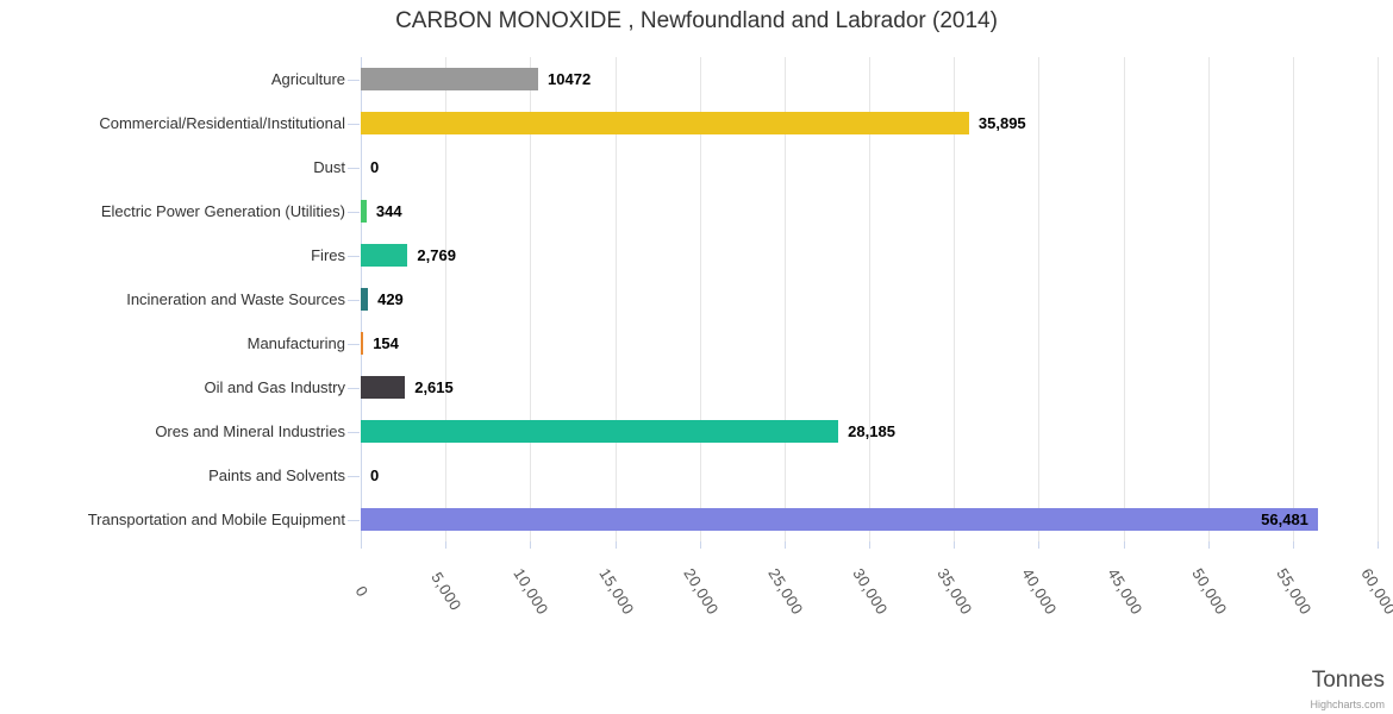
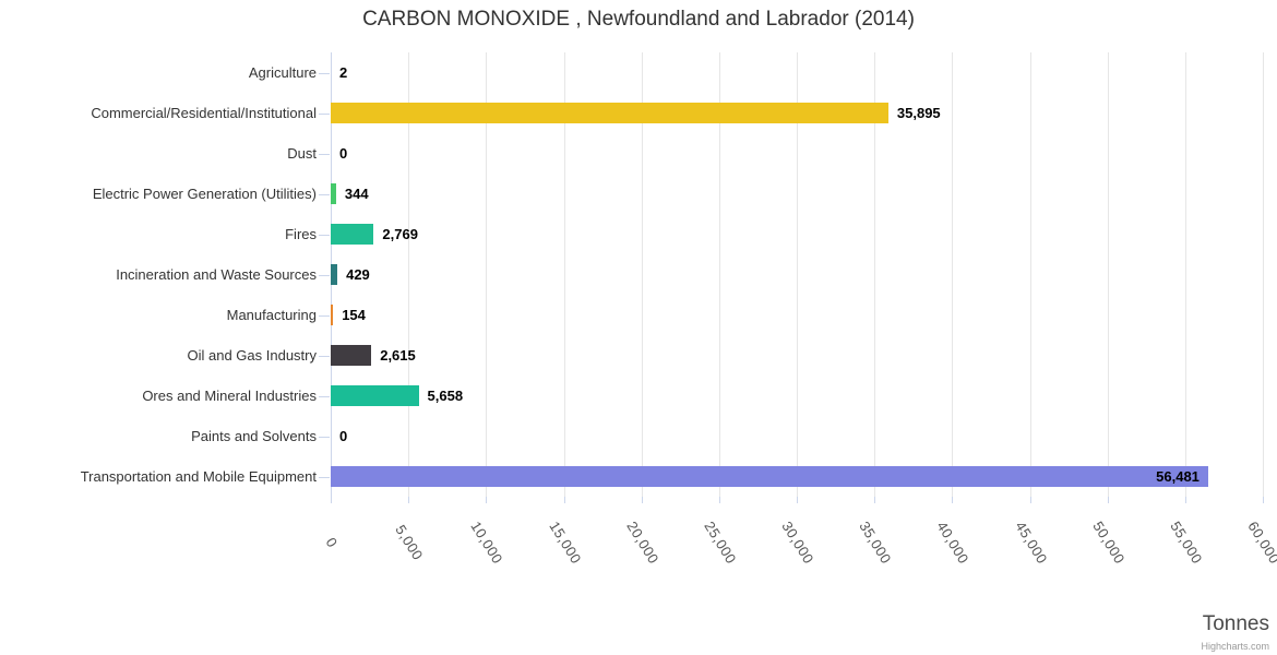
Agriculture: 10472 -> 2
Ores and Mineral Industries: 28,185 -> 5,658
